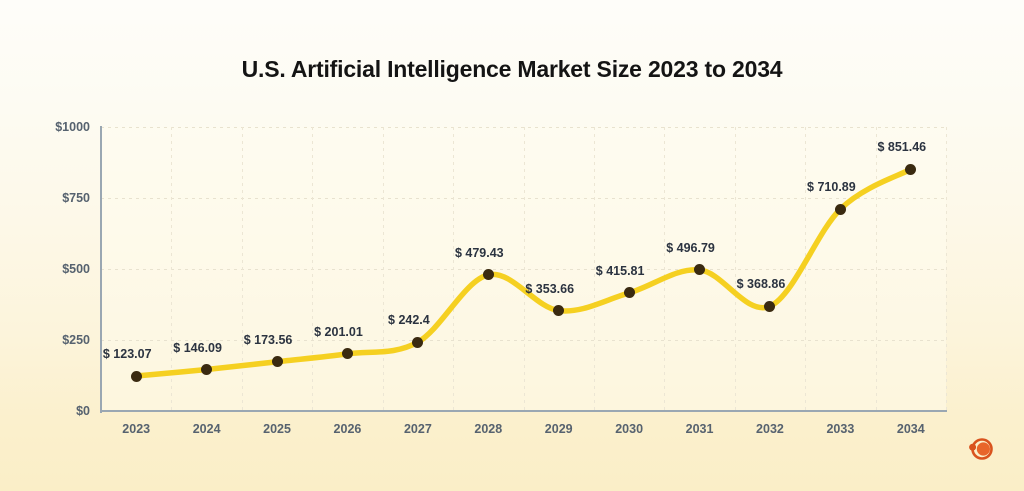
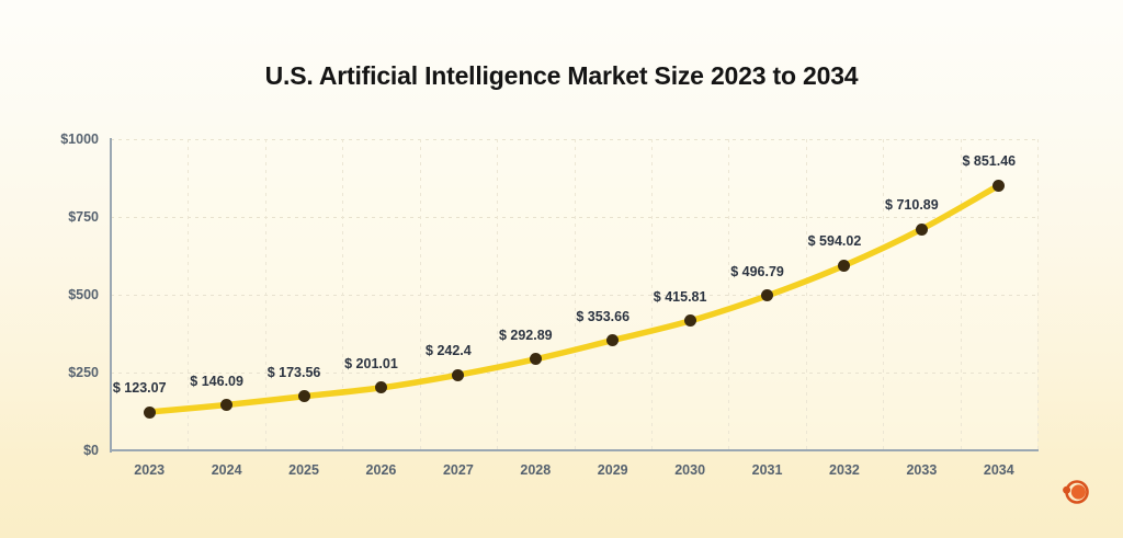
2028: 479.43 -> 292.89
2032: 368.86 -> 594.02
